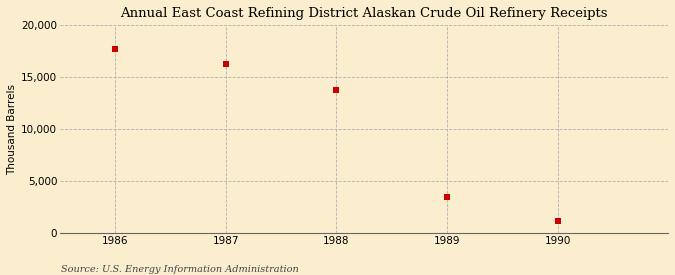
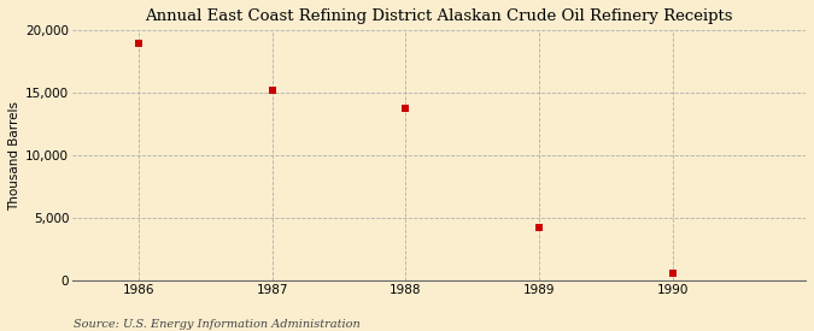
1986: 17,700 -> 19,000
1987: 16,300 -> 15,200
1989: 3,500 -> 4,300
1990: 1,200 -> 600
